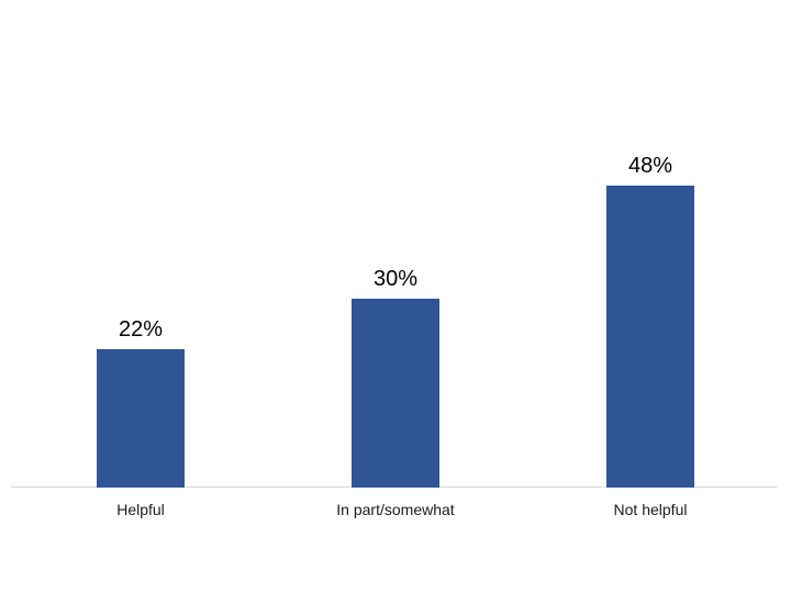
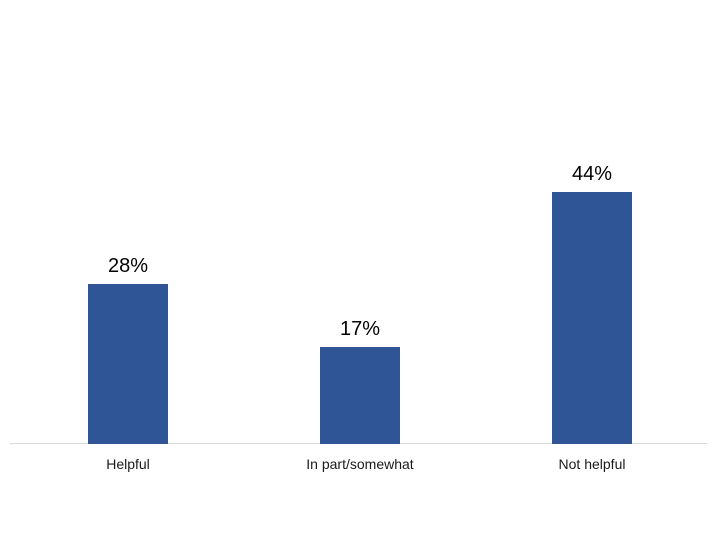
Helpful: 22% -> 28%
In part/somewhat: 30% -> 17%
Not helpful: 48% -> 44%
